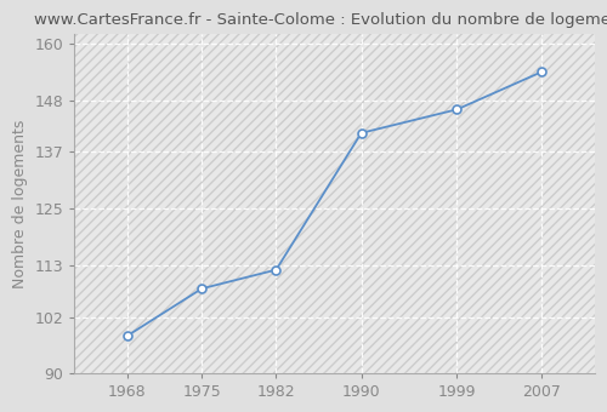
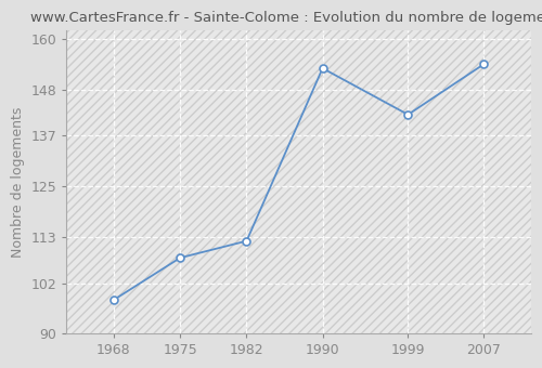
1990: 141 -> 153
1999: 146 -> 142
